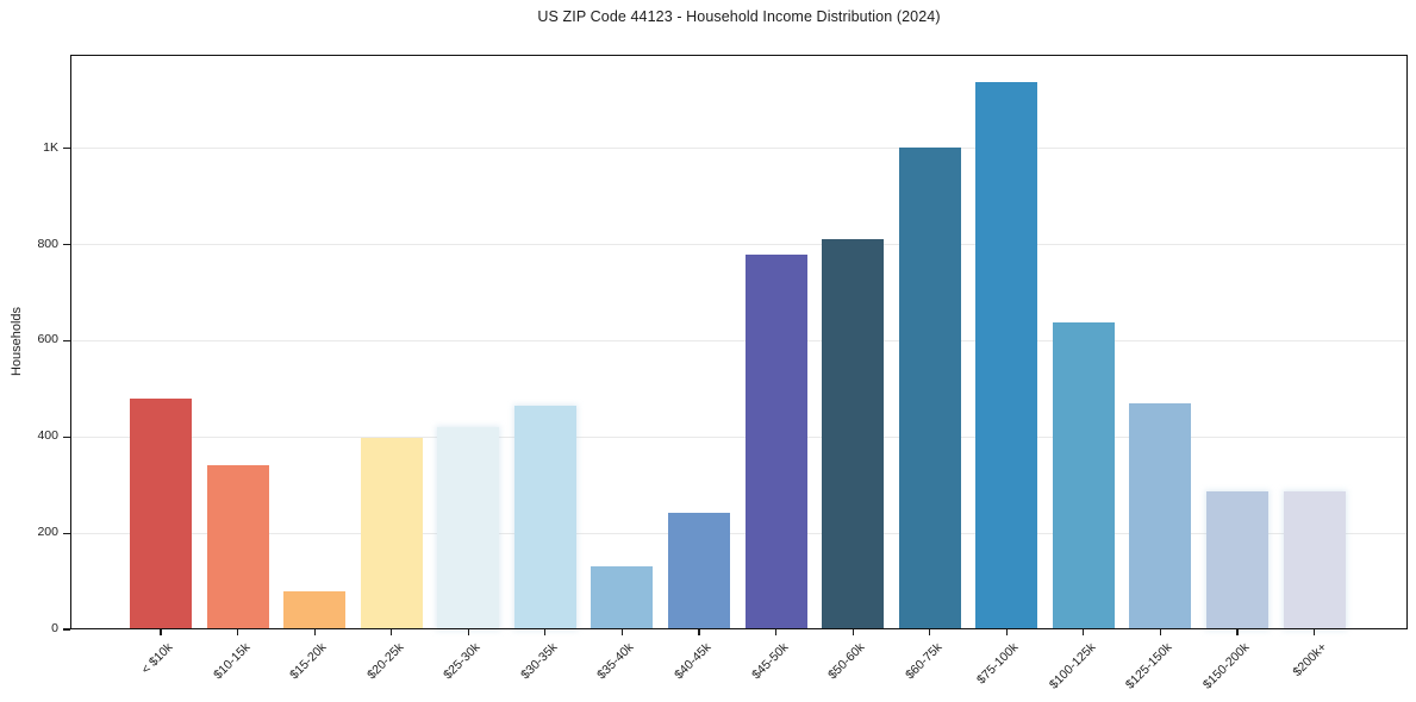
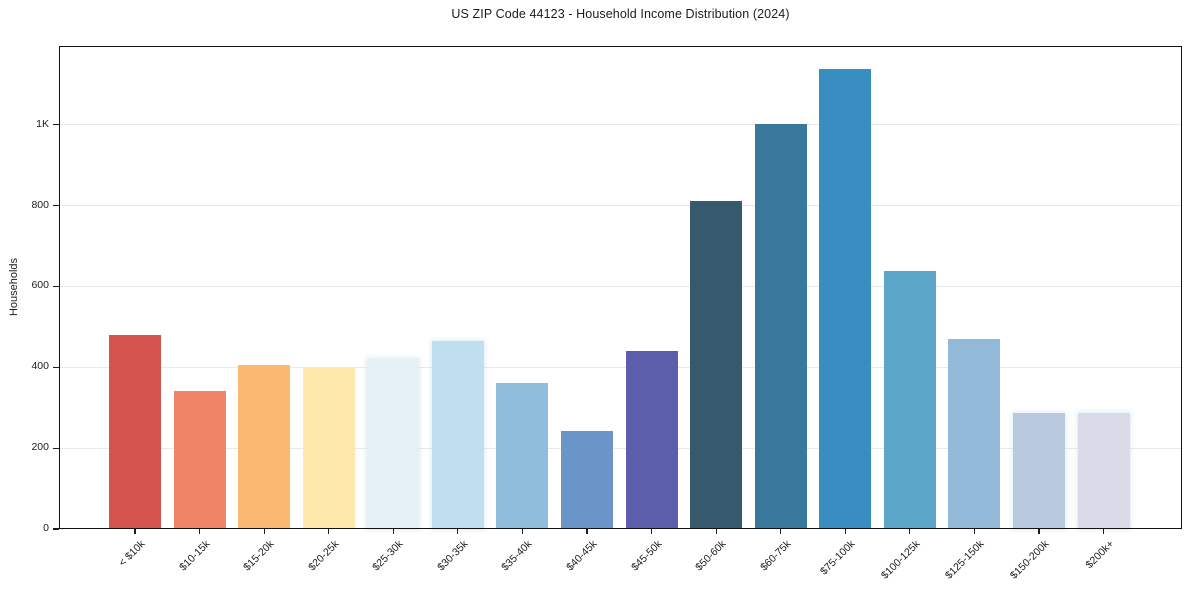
$15-20k: 80 -> 410
$35-40k: 130 -> 360
$45-50k: 780 -> 440
